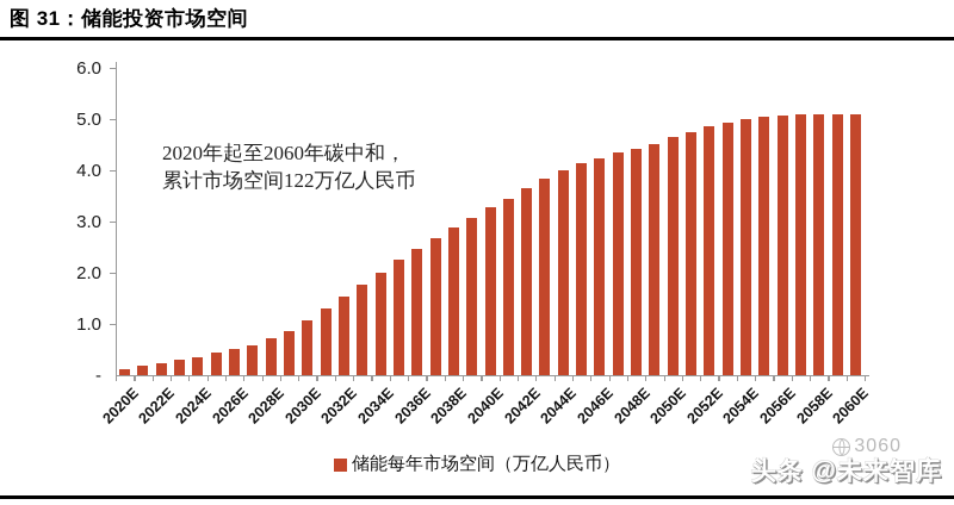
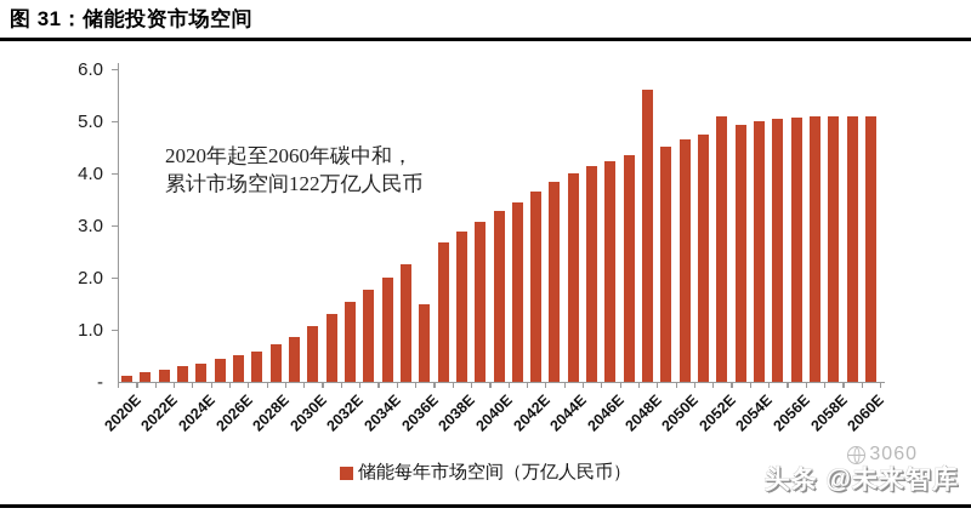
2036E: 2.5 -> 1.5
2048E: 4.4 -> 5.6
2052E: 4.8 -> 5.1
